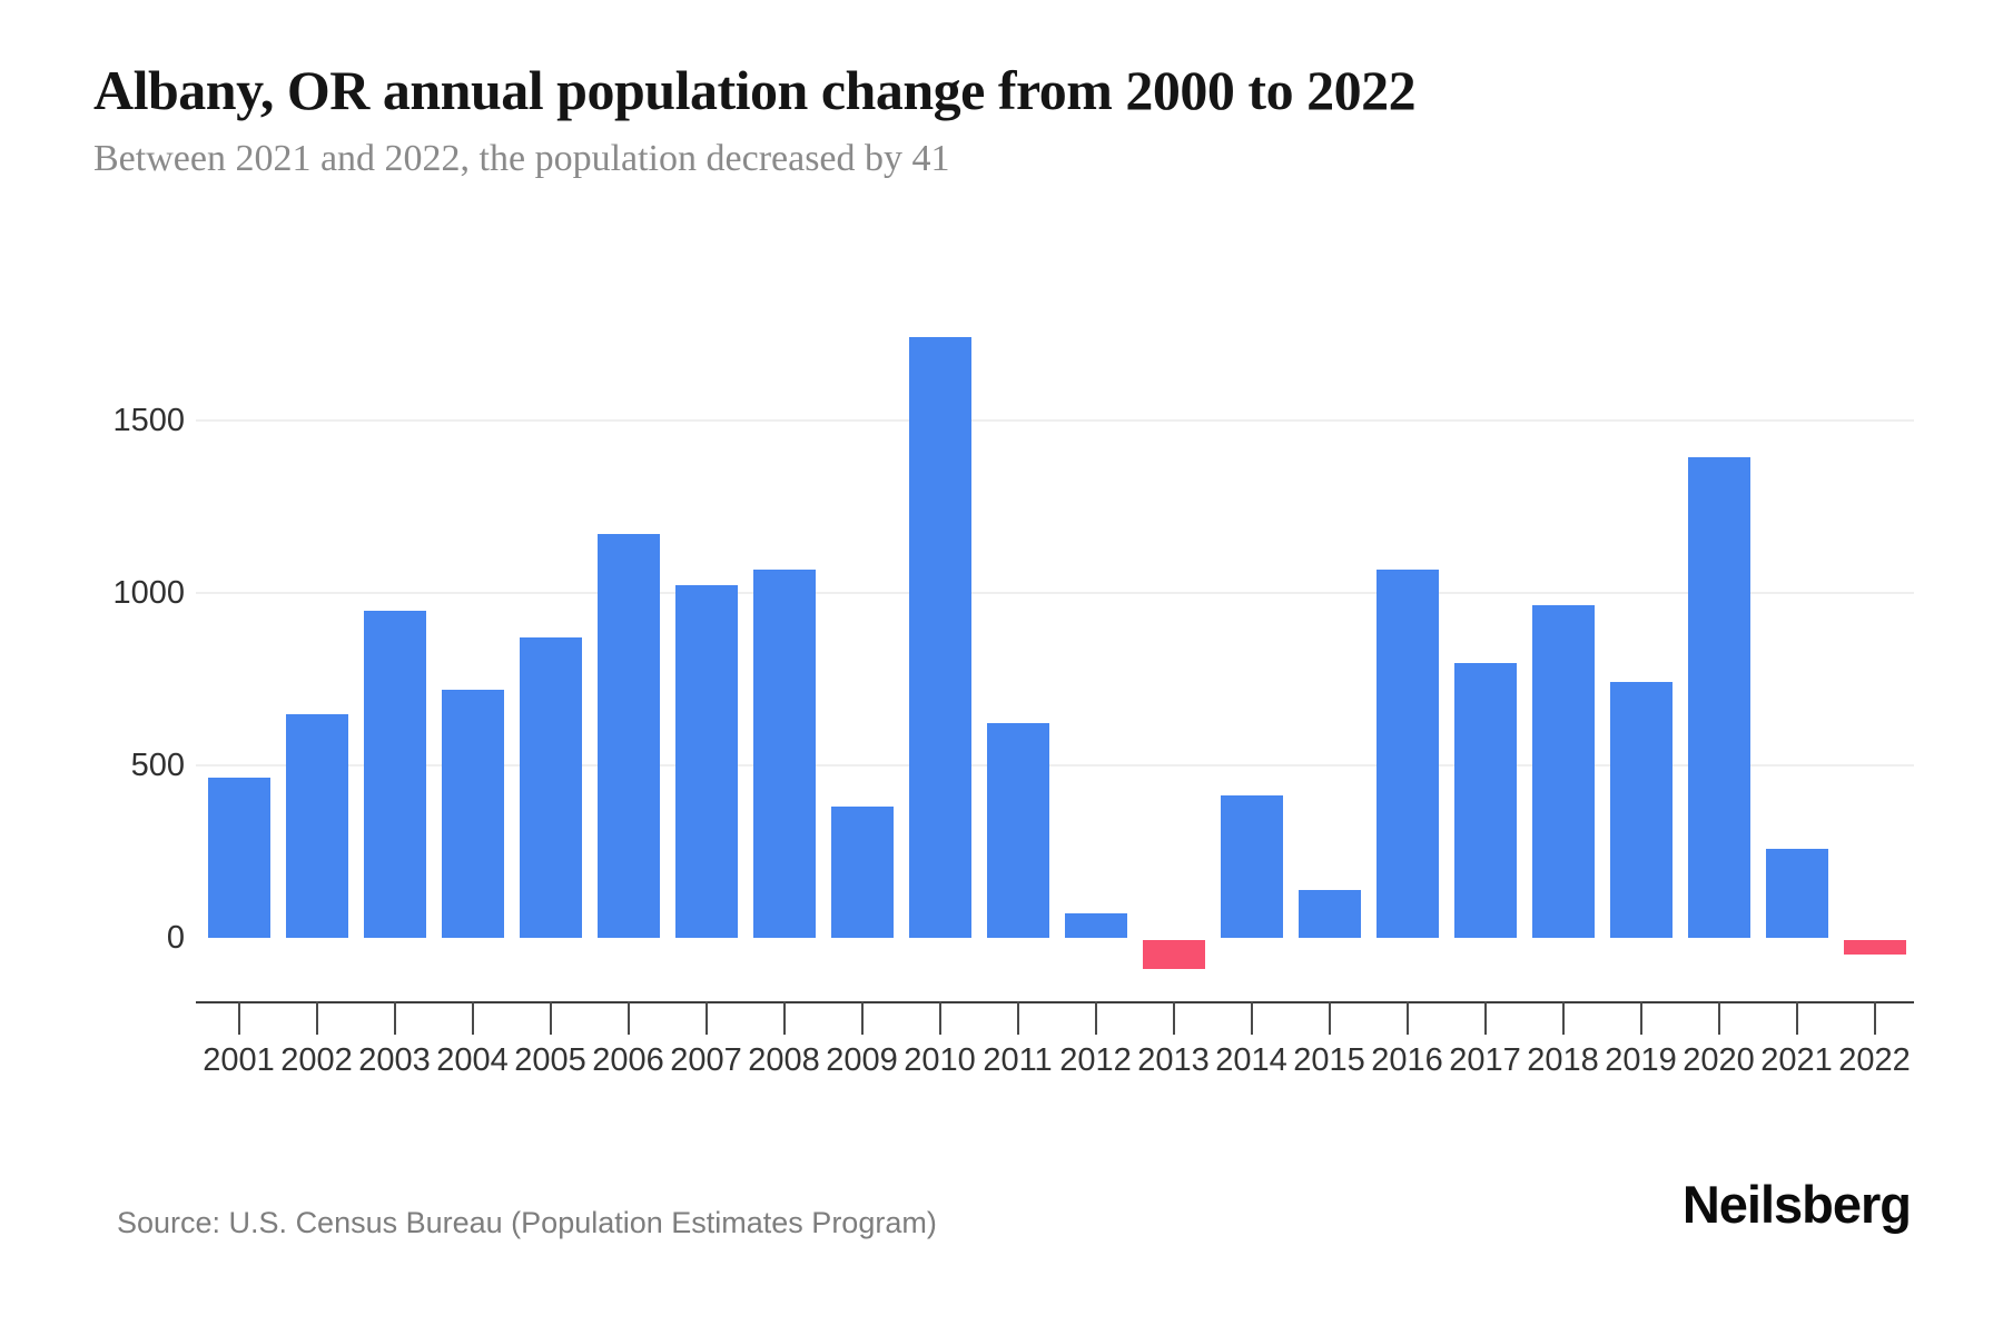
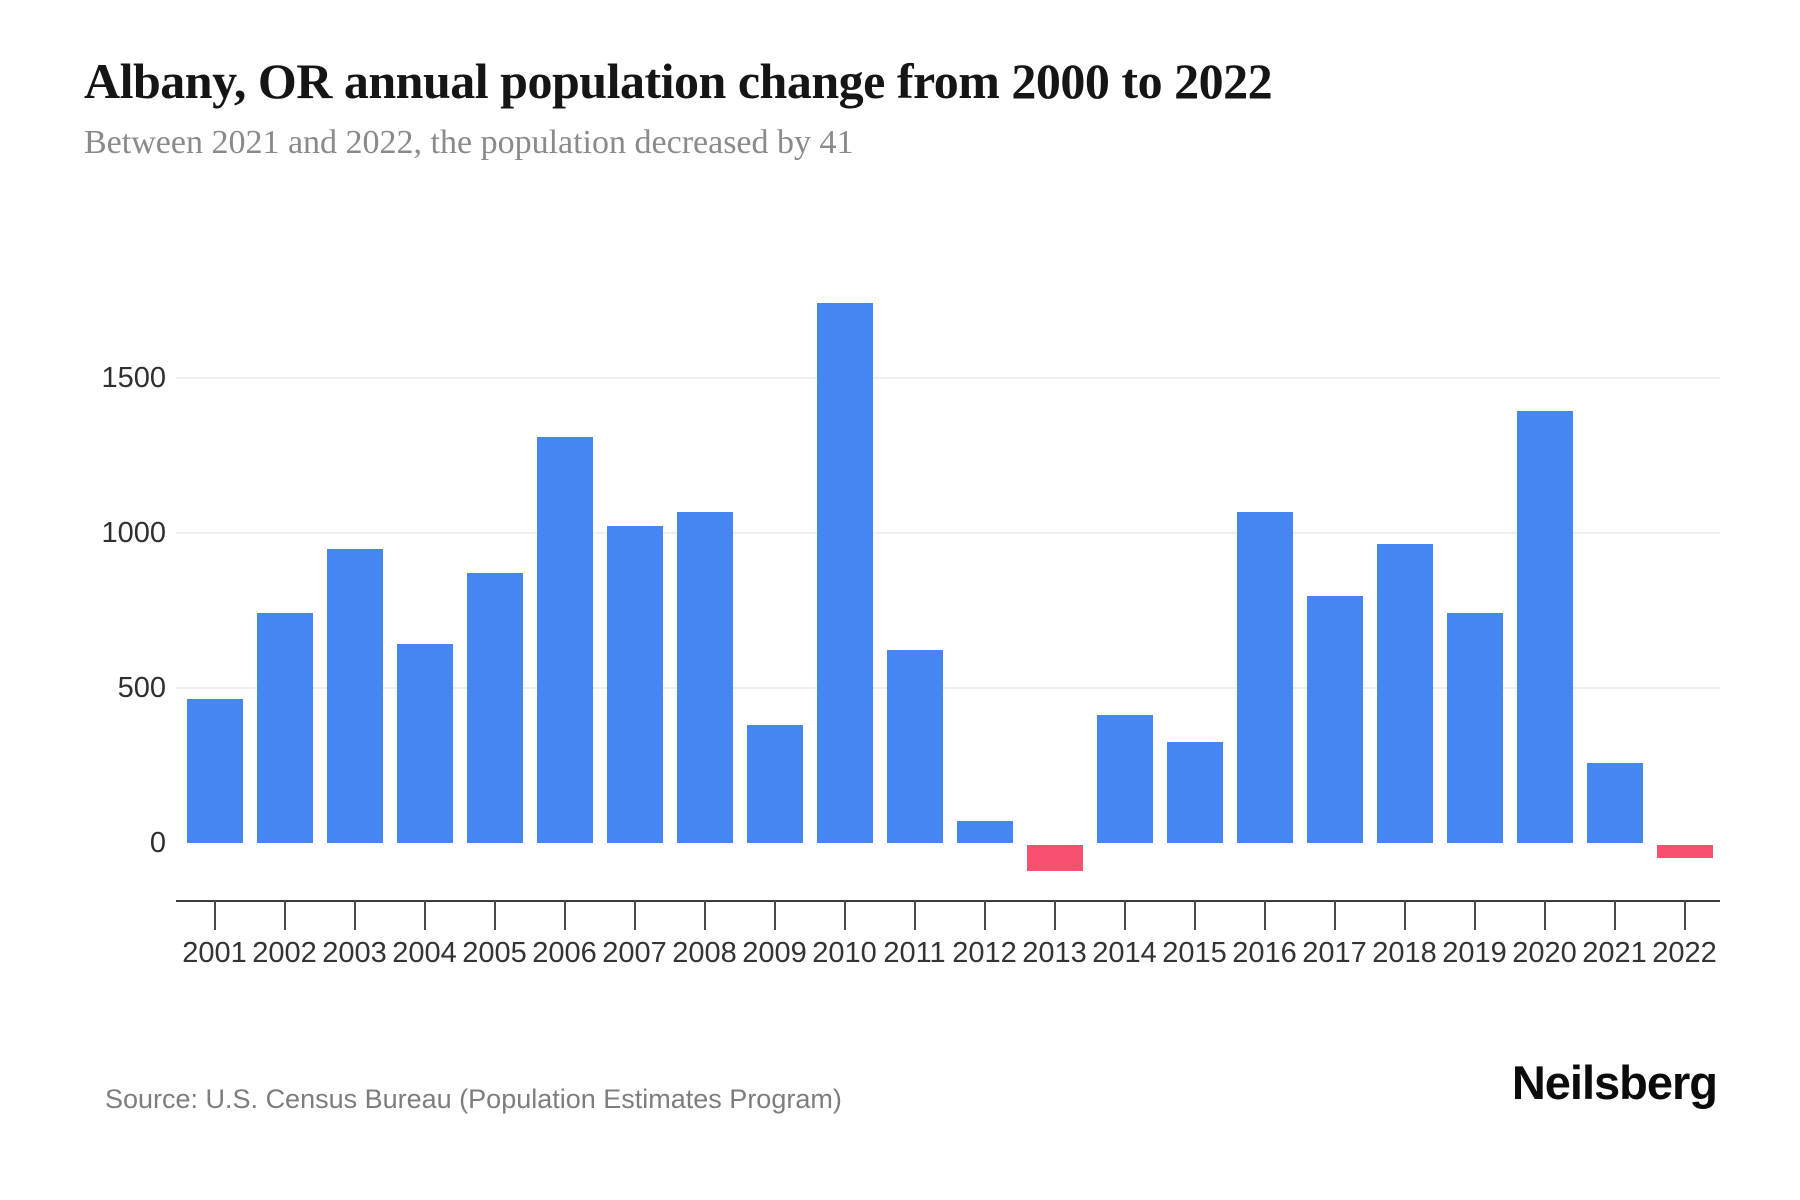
2002: 650 -> 740
2004: 720 -> 640
2006: 1170 -> 1310
2015: 140 -> 320
